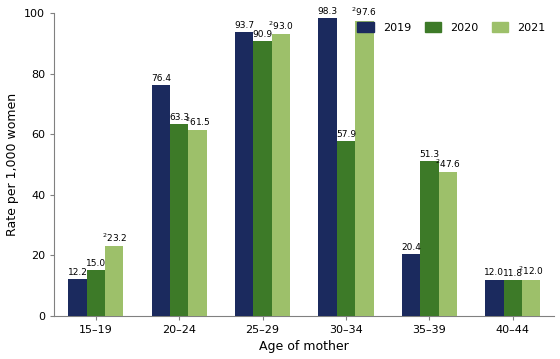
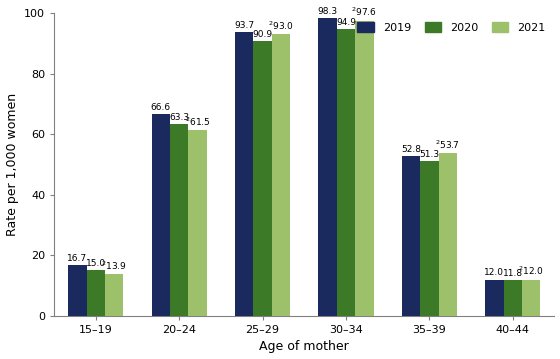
2019/15–19: 12.2 -> 16.7
2021/15–19: 23.2 -> 13.9
2019/20–24: 76.4 -> 66.6
2020/30–34: 57.9 -> 94.9
2019/35–39: 20.4 -> 52.8
2021/35–39: 47.6 -> 53.7
